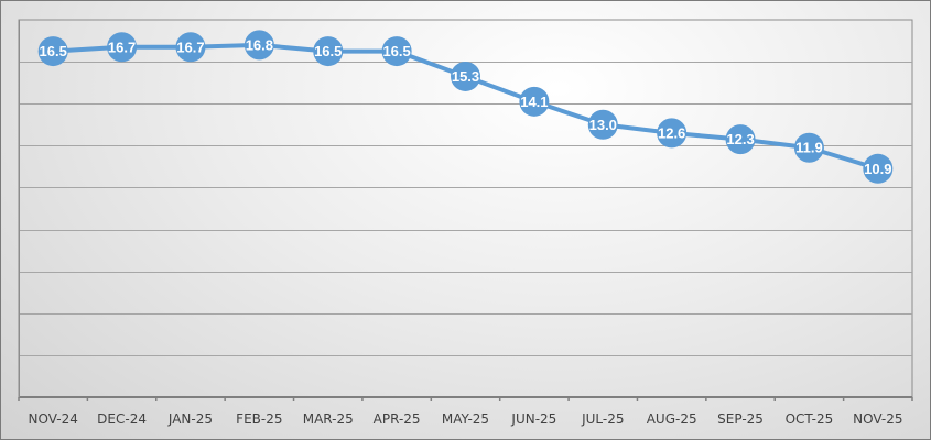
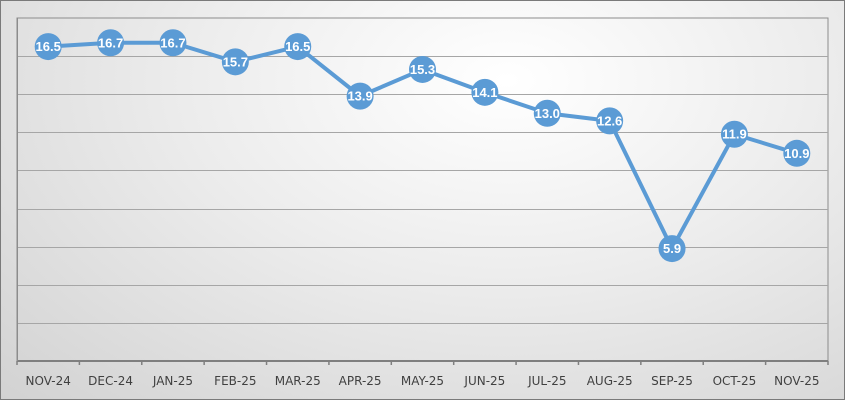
FEB-25: 16.8 -> 15.7
APR-25: 16.5 -> 13.9
SEP-25: 12.3 -> 5.9
